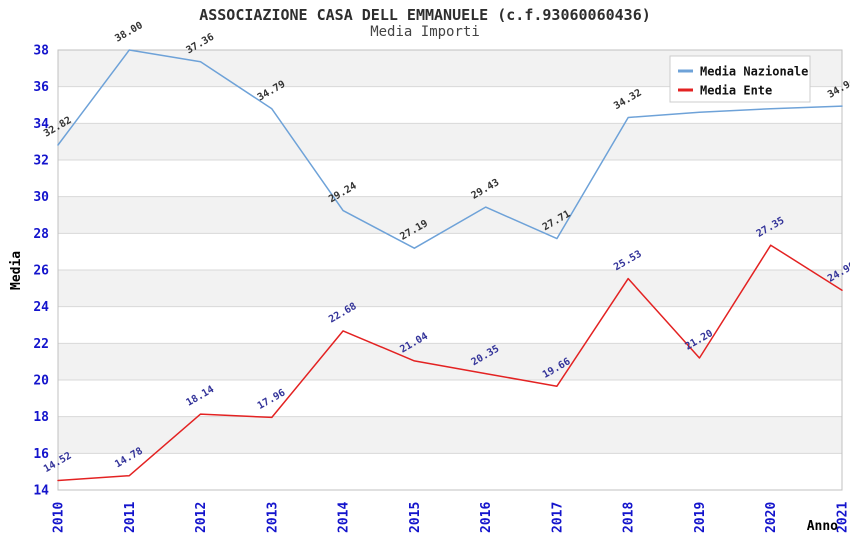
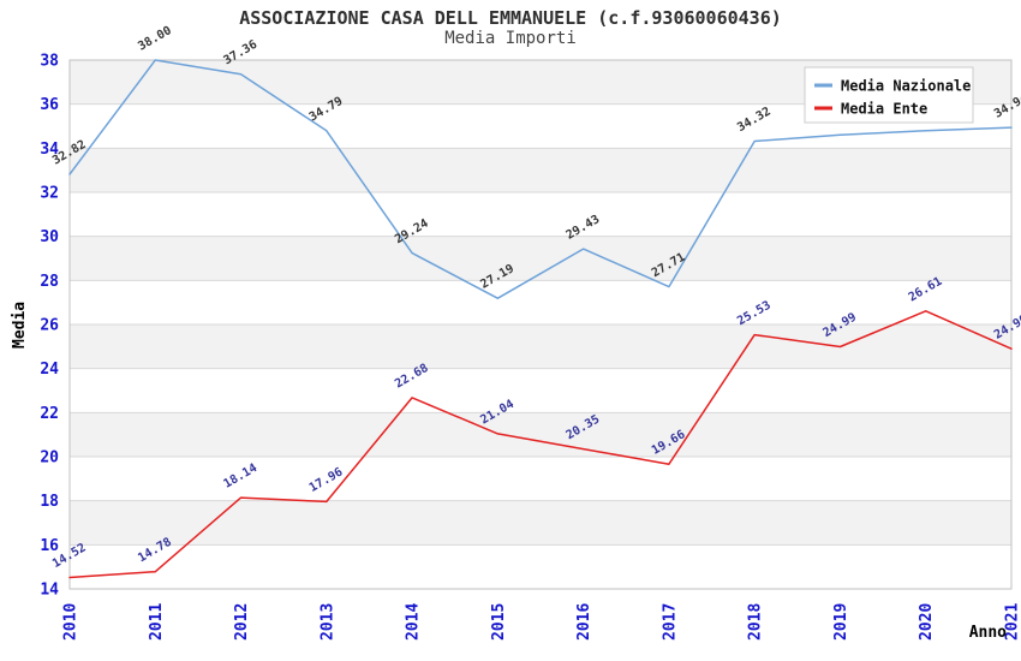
Media Ente/2019: 21.20 -> 24.99
Media Ente/2020: 27.35 -> 26.61
